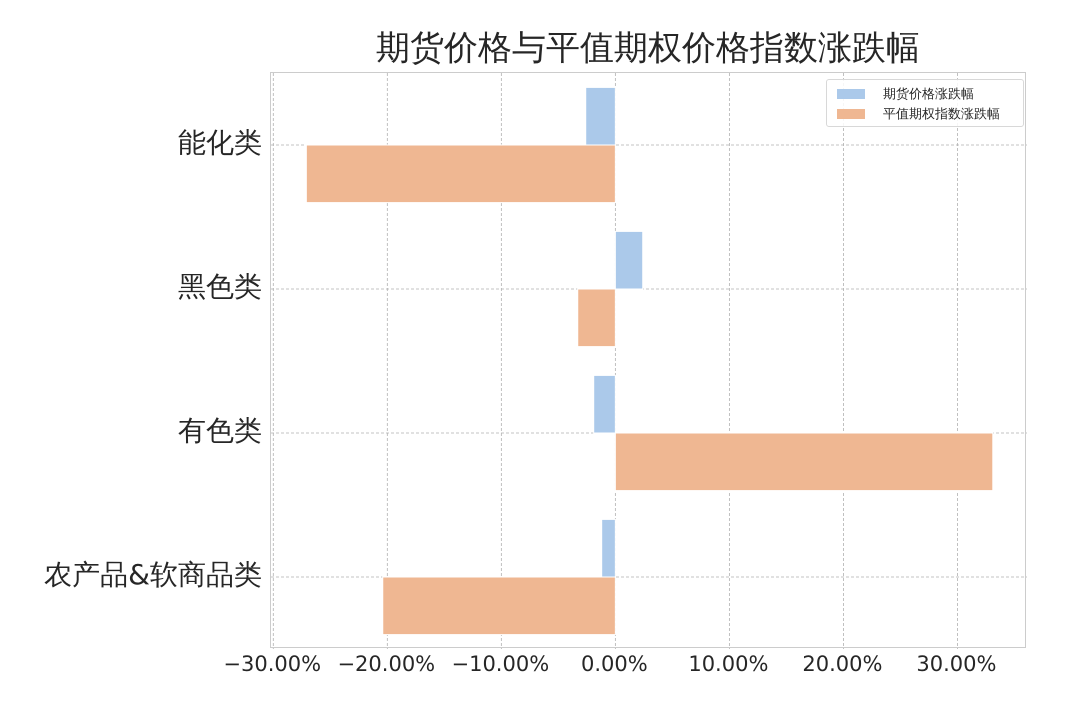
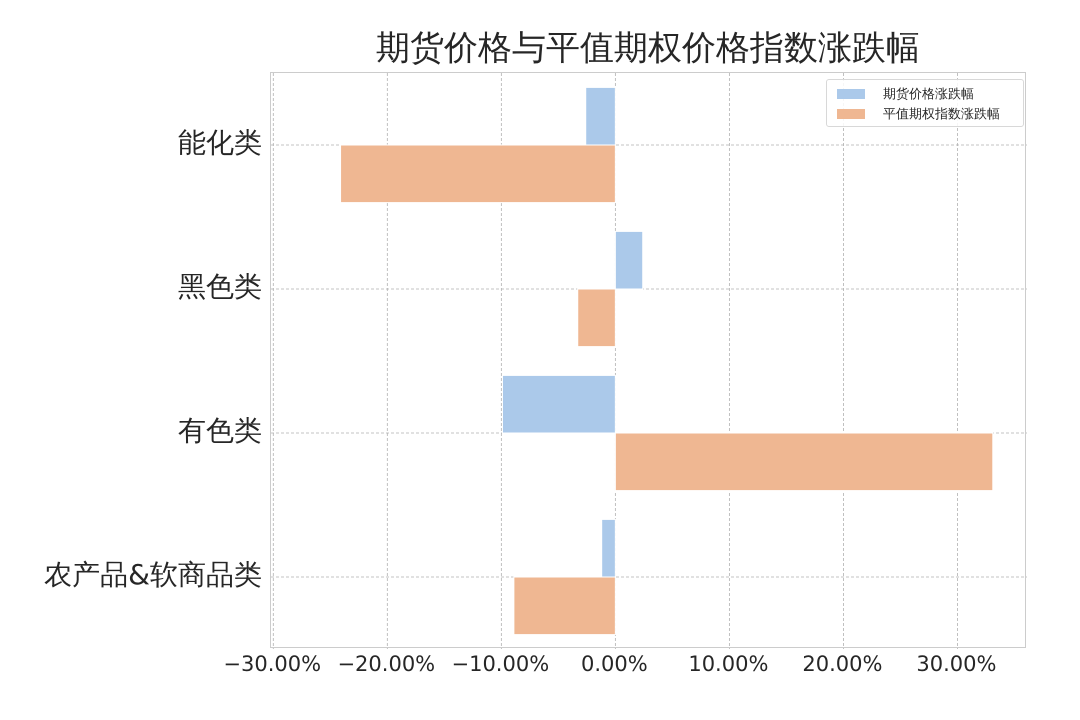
平值期权指数涨跌幅/能化类: -27.1% -> -24.1%
期货价格涨跌幅/有色类: -1.9% -> -9.9%
平值期权指数涨跌幅/农产品&软商品类: -20.4% -> -8.9%
